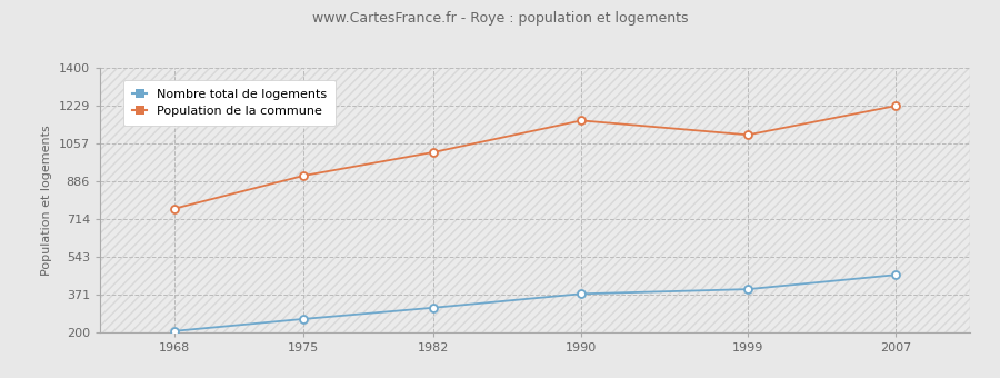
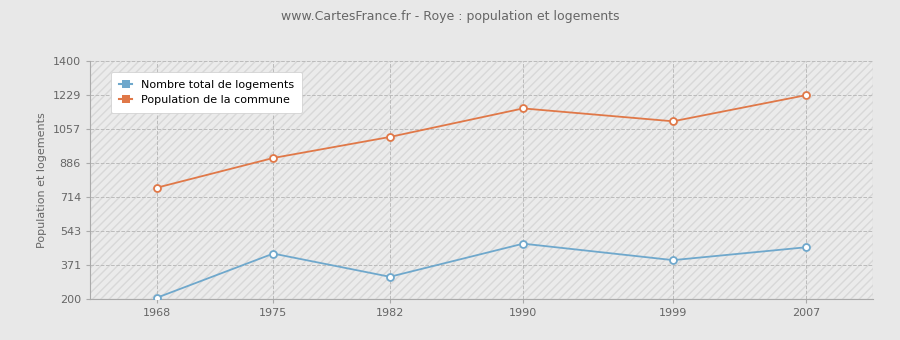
Nombre total de logements/1975: 260 -> 430
Nombre total de logements/1990: 380 -> 480
